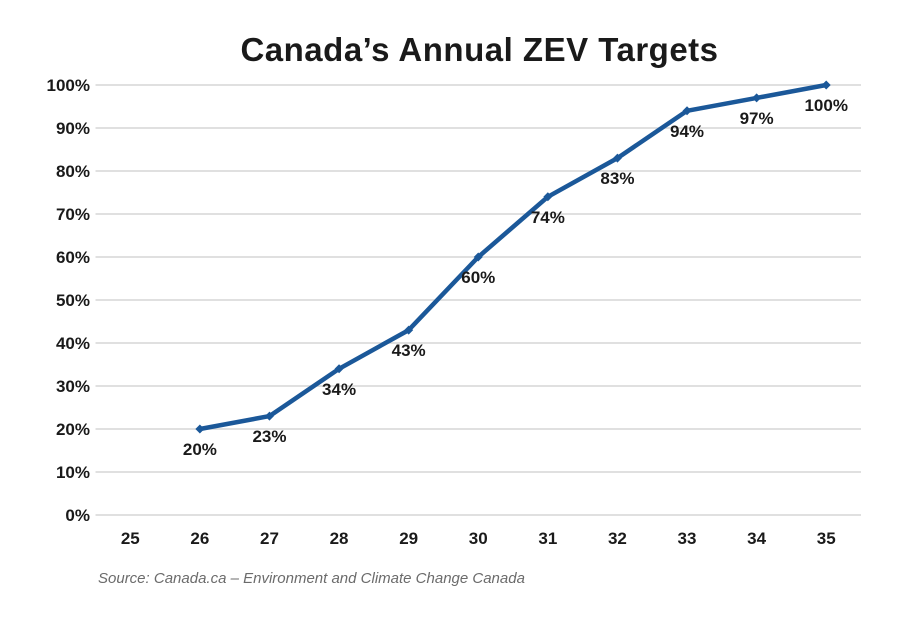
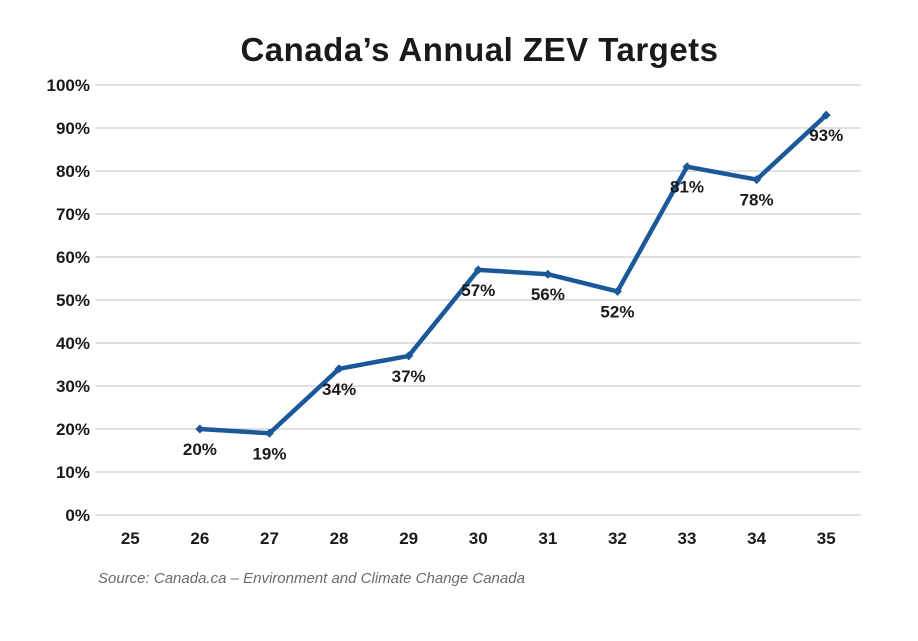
27: 23% -> 19%
29: 43% -> 37%
30: 60% -> 57%
31: 74% -> 56%
32: 83% -> 52%
33: 94% -> 81%
34: 97% -> 78%
35: 100% -> 93%
